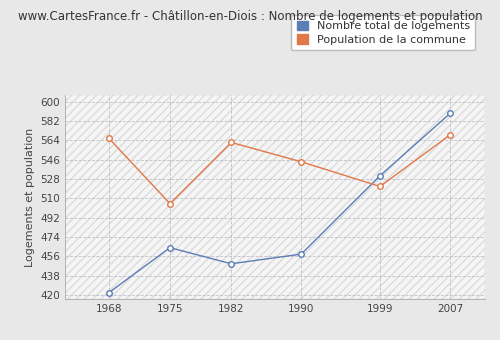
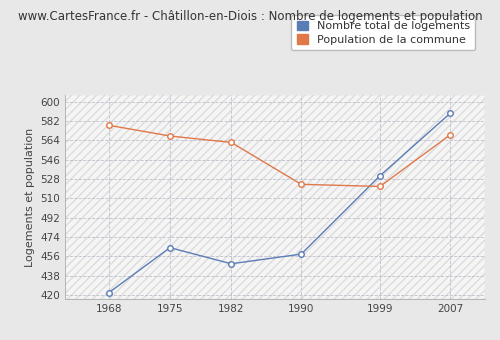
Population de la commune/1968: 566 -> 578
Population de la commune/1975: 505 -> 568
Population de la commune/1990: 544 -> 523
